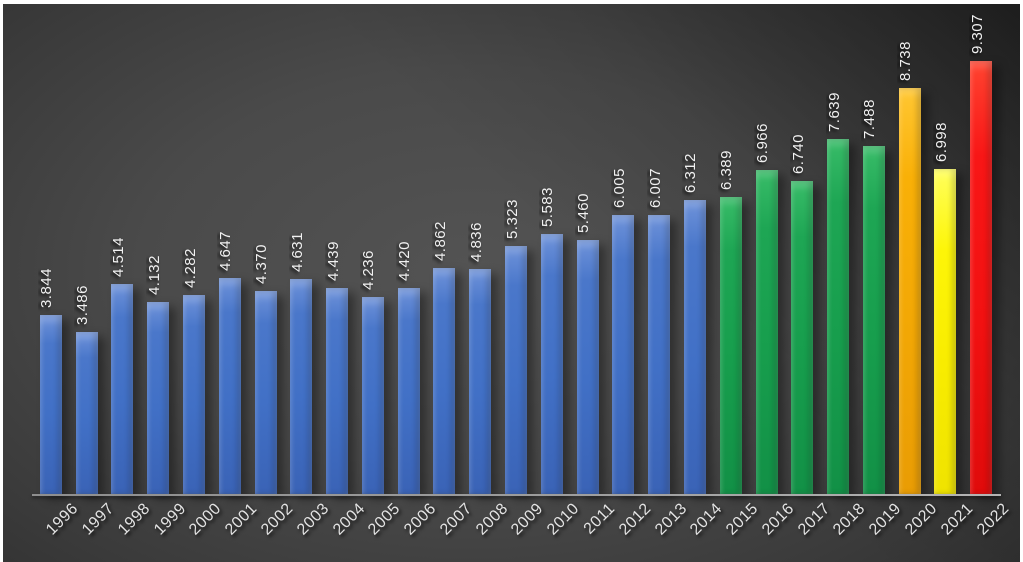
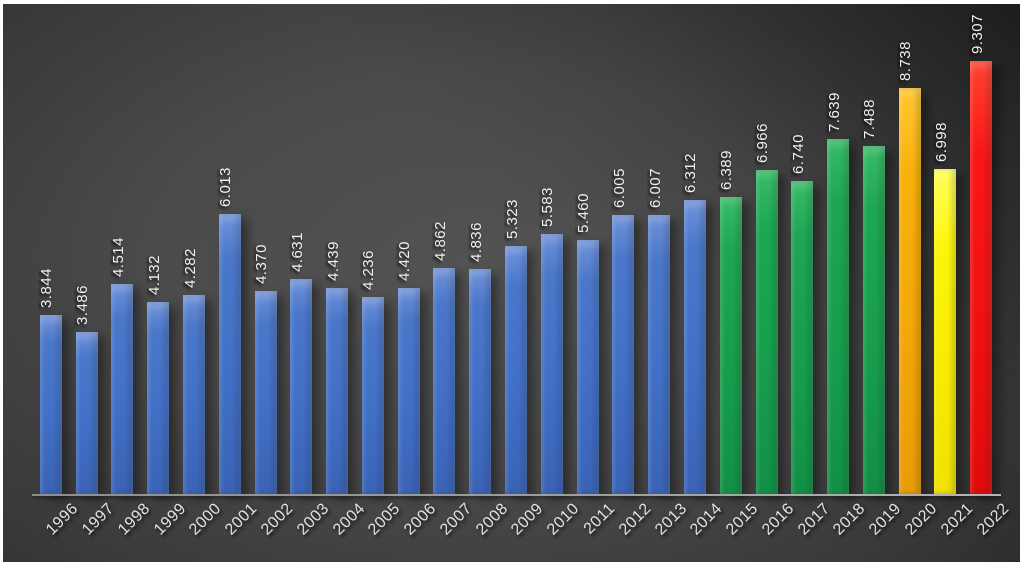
2001: 4.647 -> 6.013
